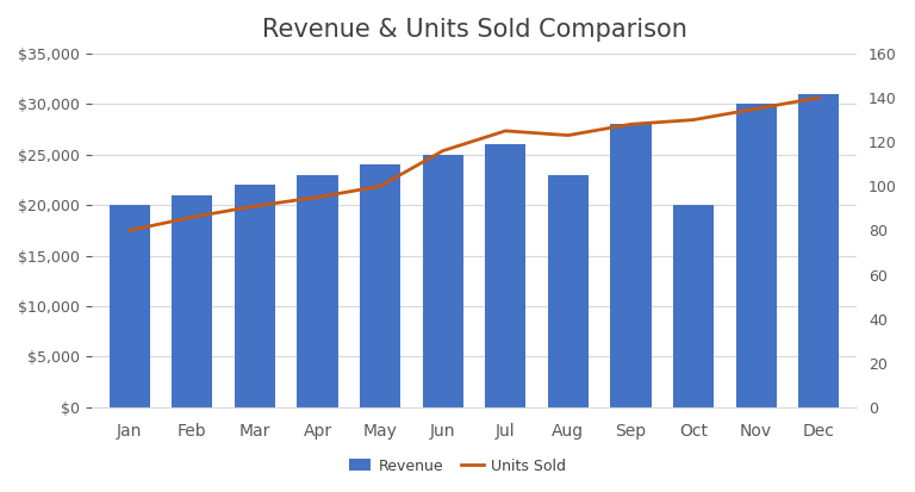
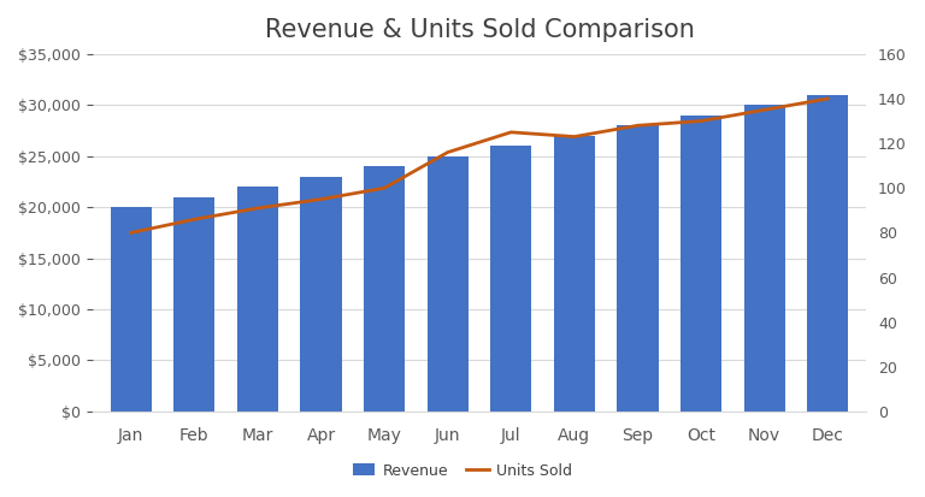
Revenue/Aug: $23,000 -> $27,000
Revenue/Oct: $20,000 -> $29,000
